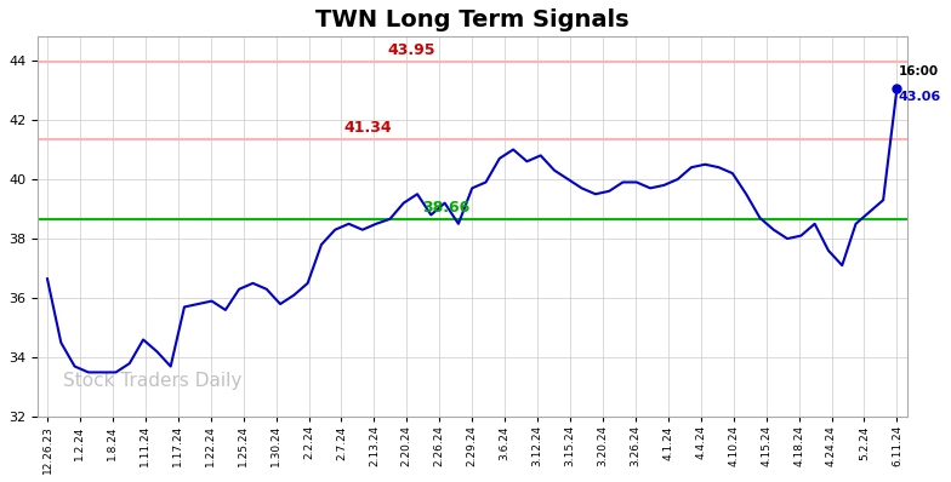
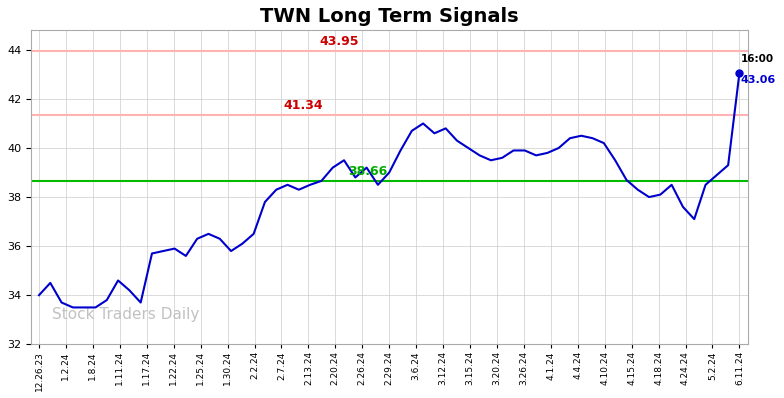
12.26.23: 36.65 -> 34.00
2.29.24: 39.70 -> 39.00
